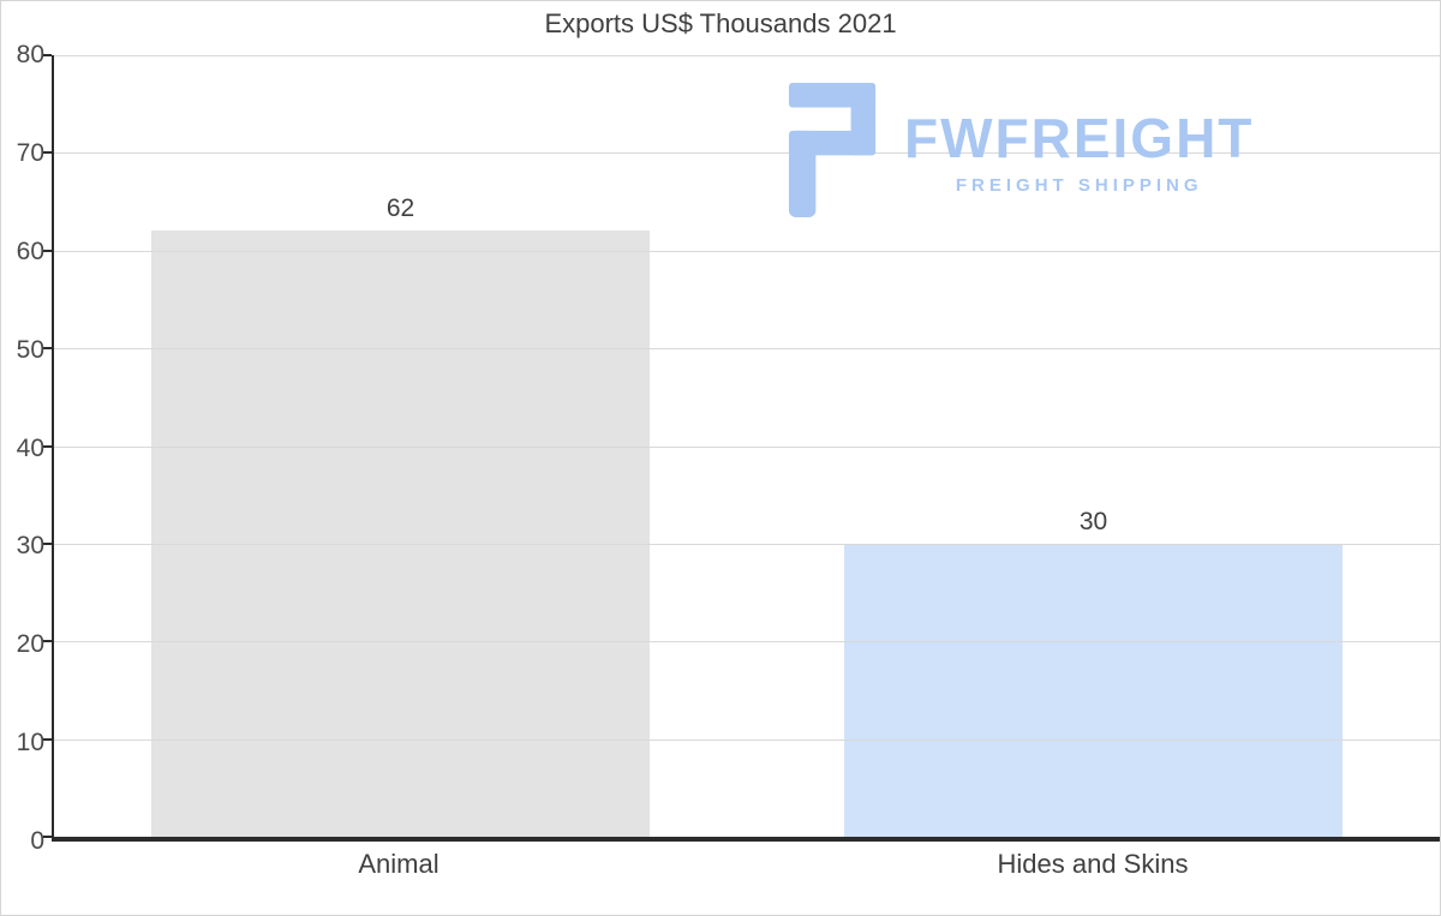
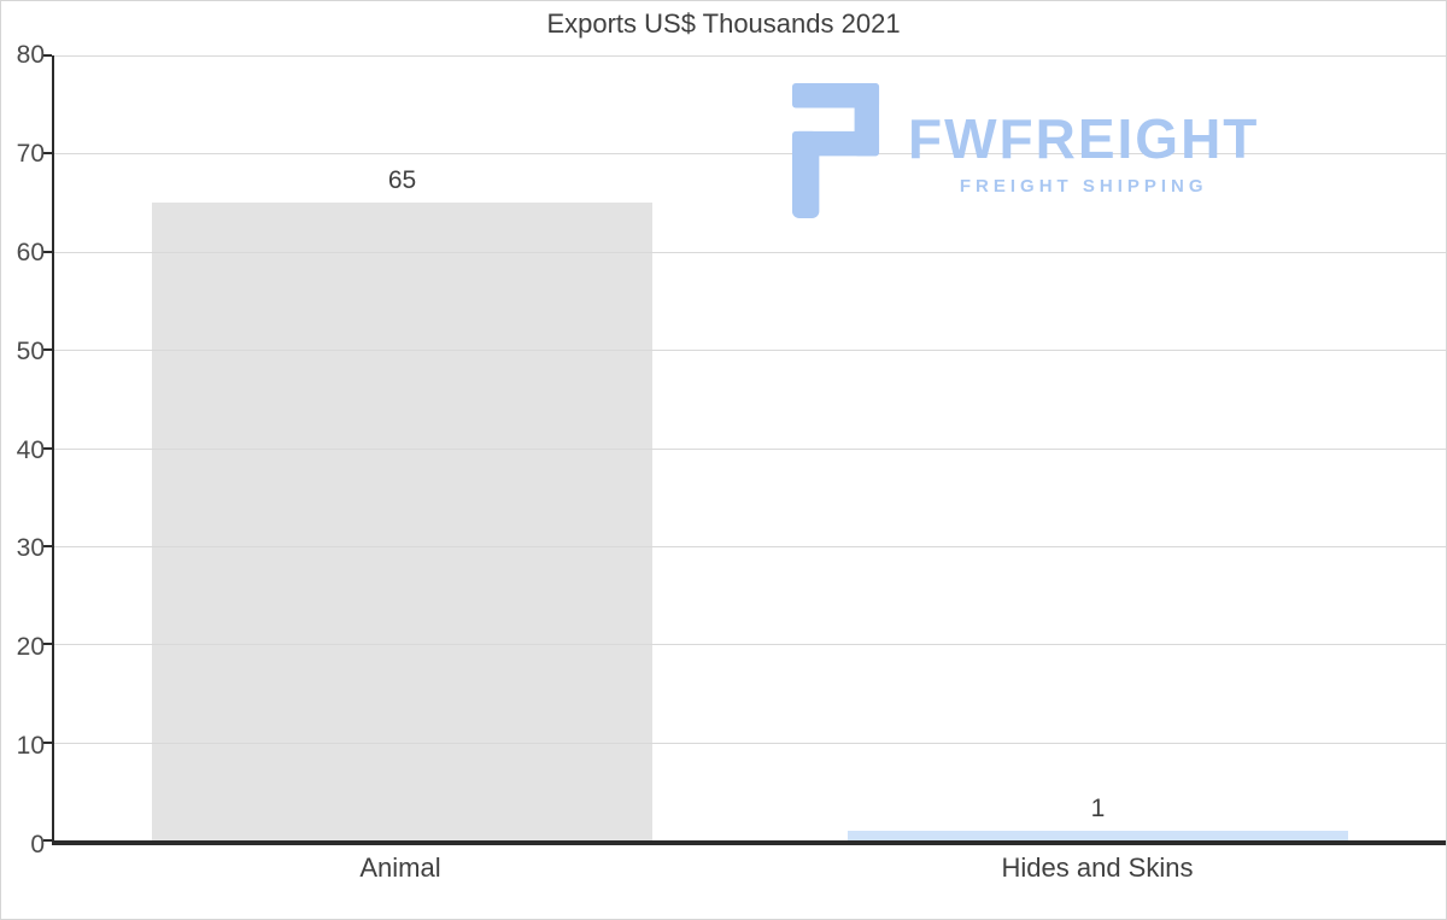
Animal: 62 -> 65
Hides and Skins: 30 -> 1
